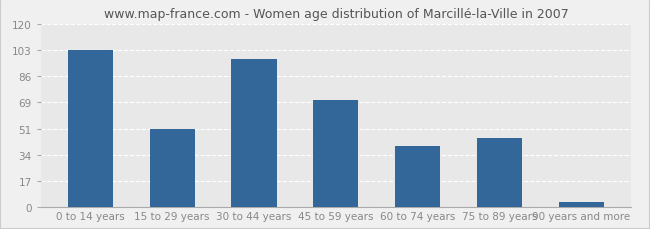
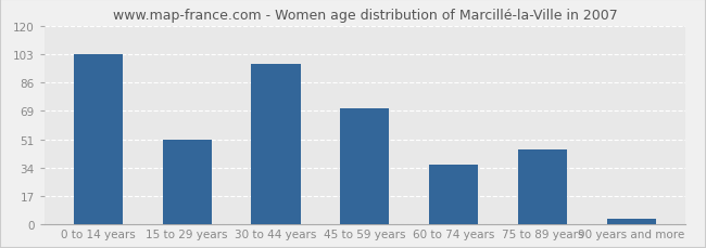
60 to 74 years: 40 -> 36
